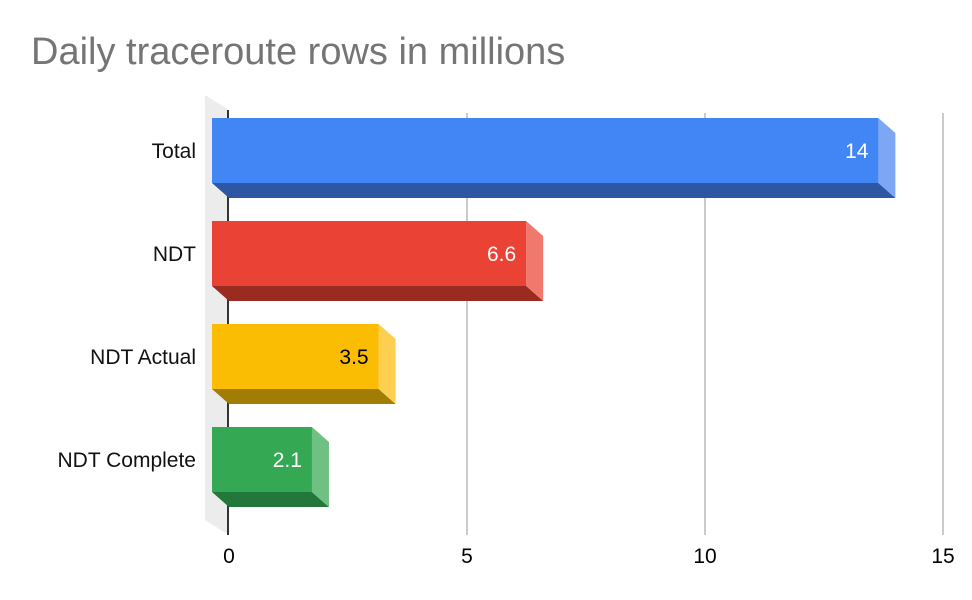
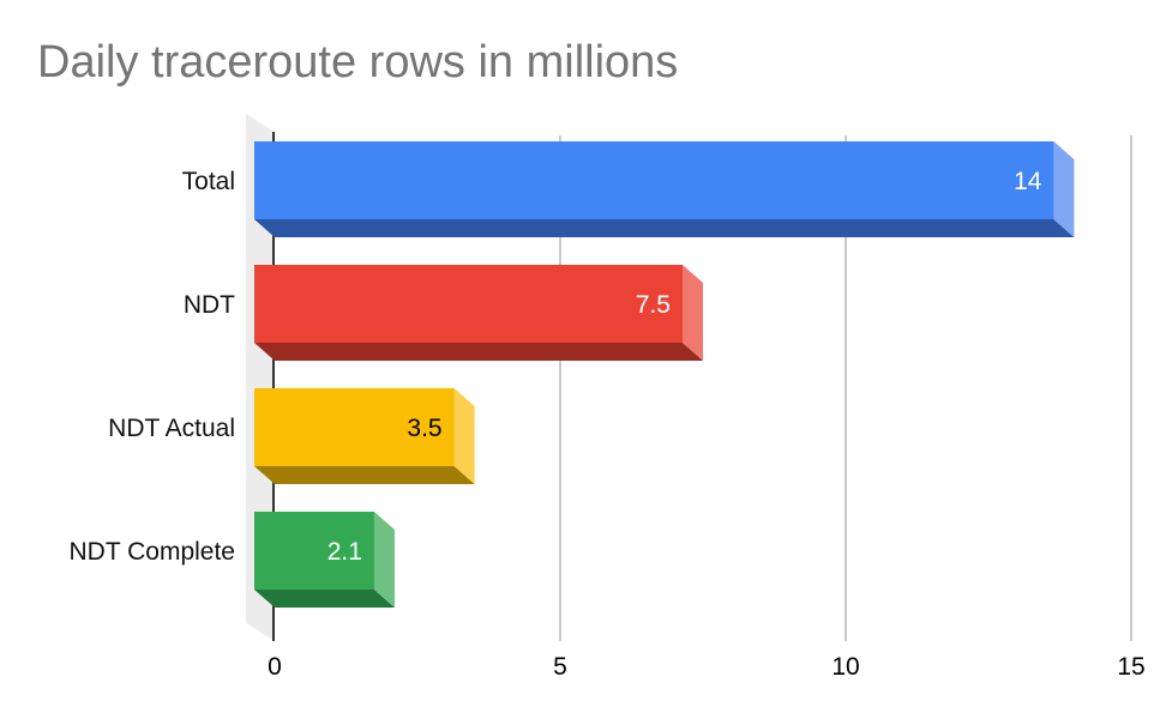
NDT: 6.6 -> 7.5
